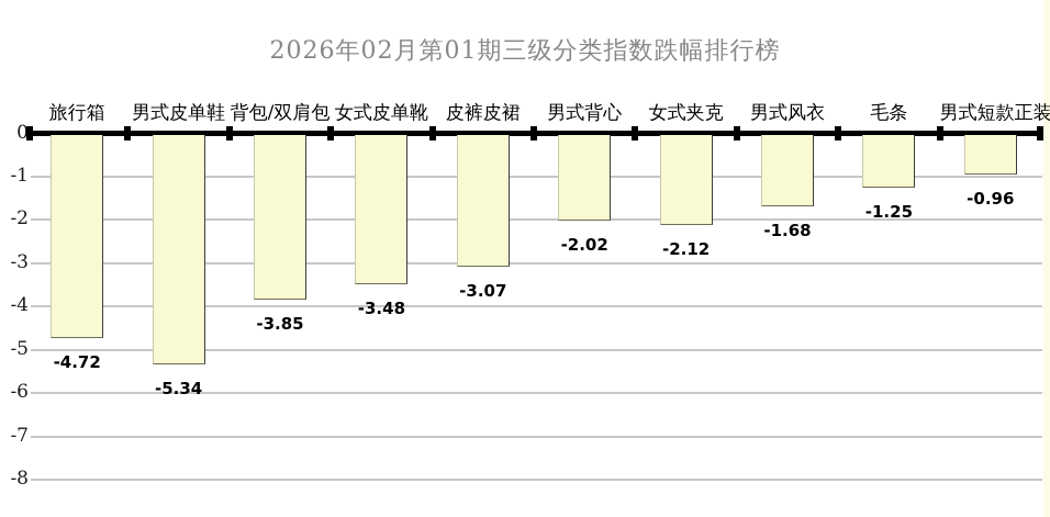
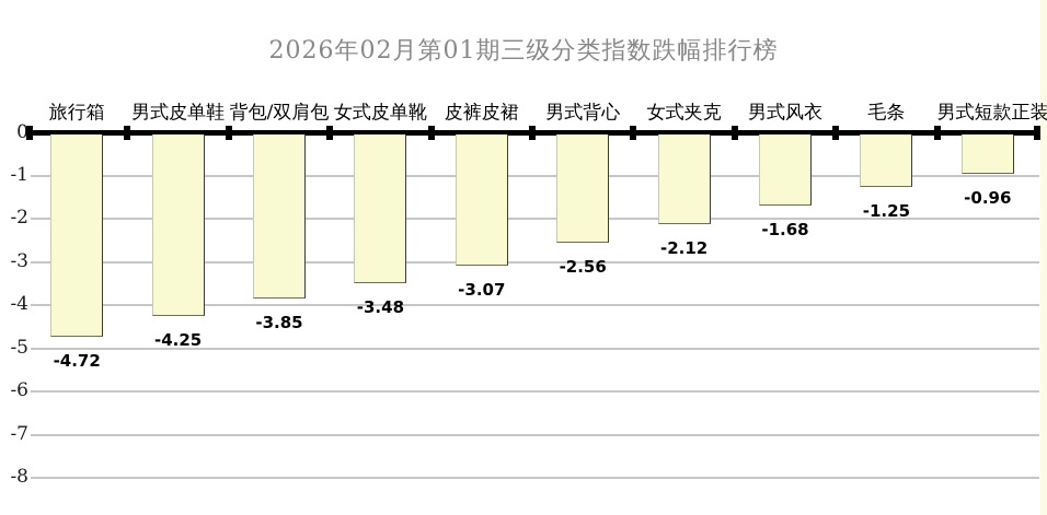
男式皮单鞋: -5.34 -> -4.25
男式背心: -2.02 -> -2.56
